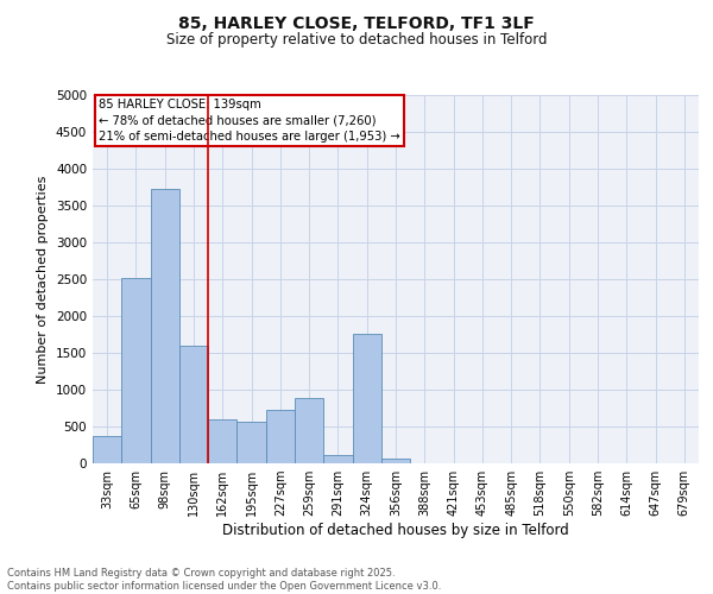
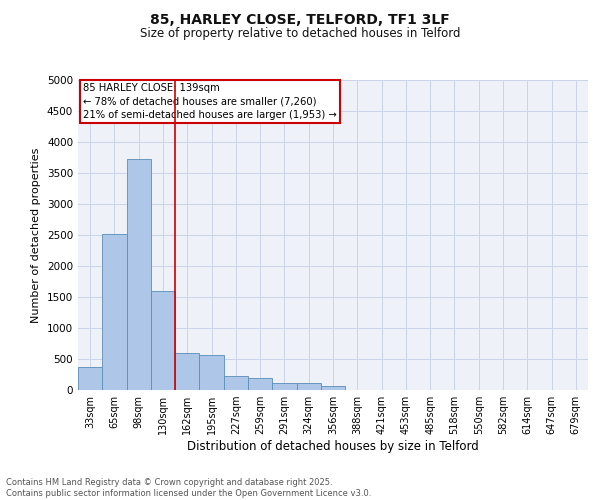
227sqm: 720 -> 220
259sqm: 880 -> 200
324sqm: 1760 -> 110
